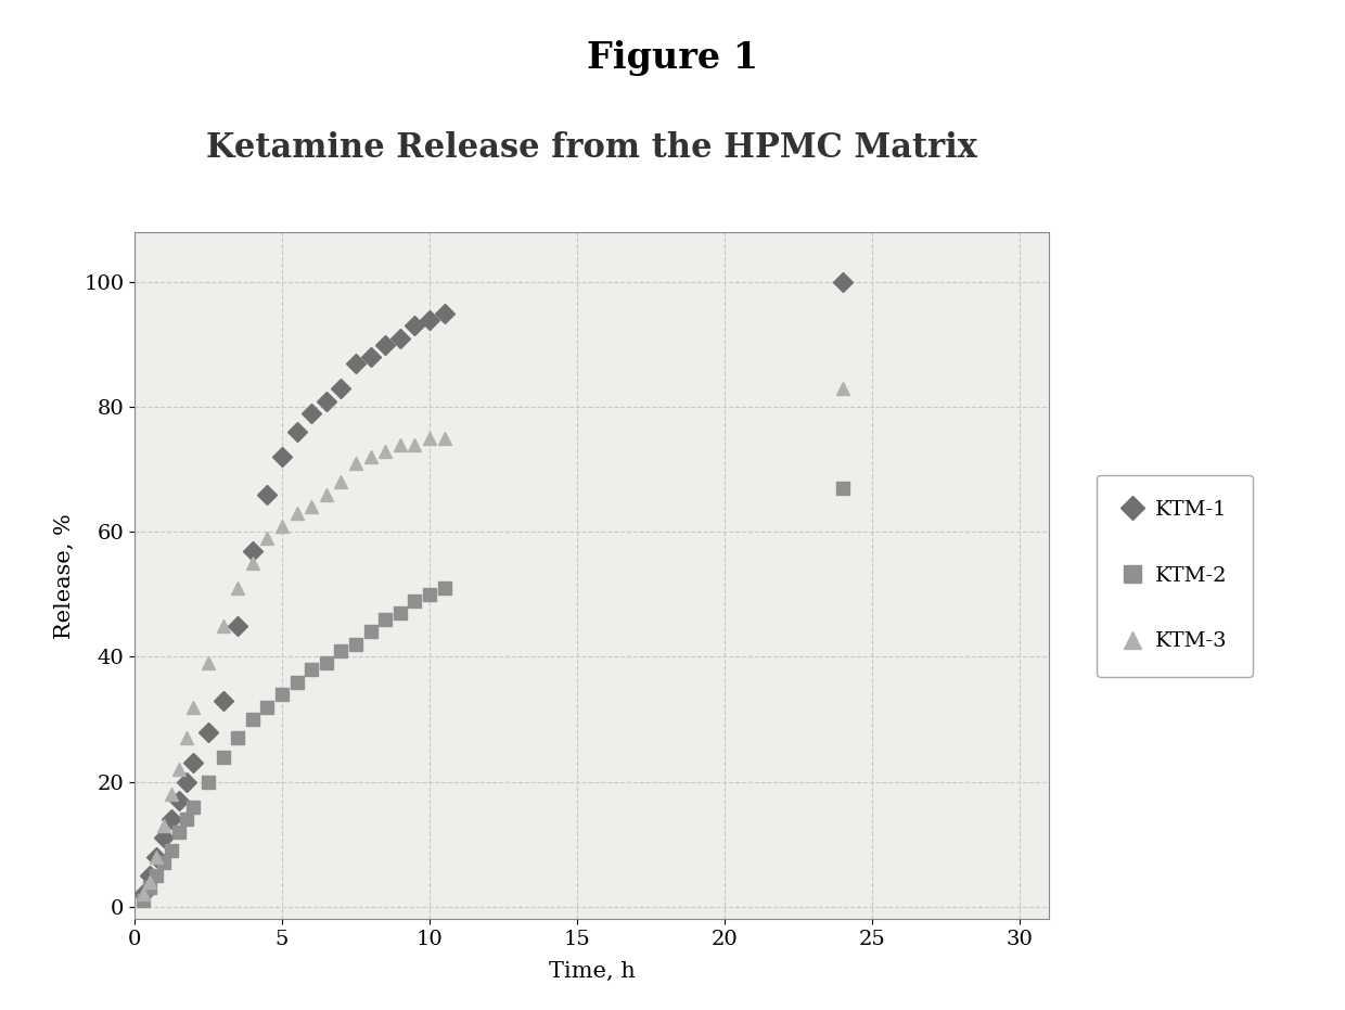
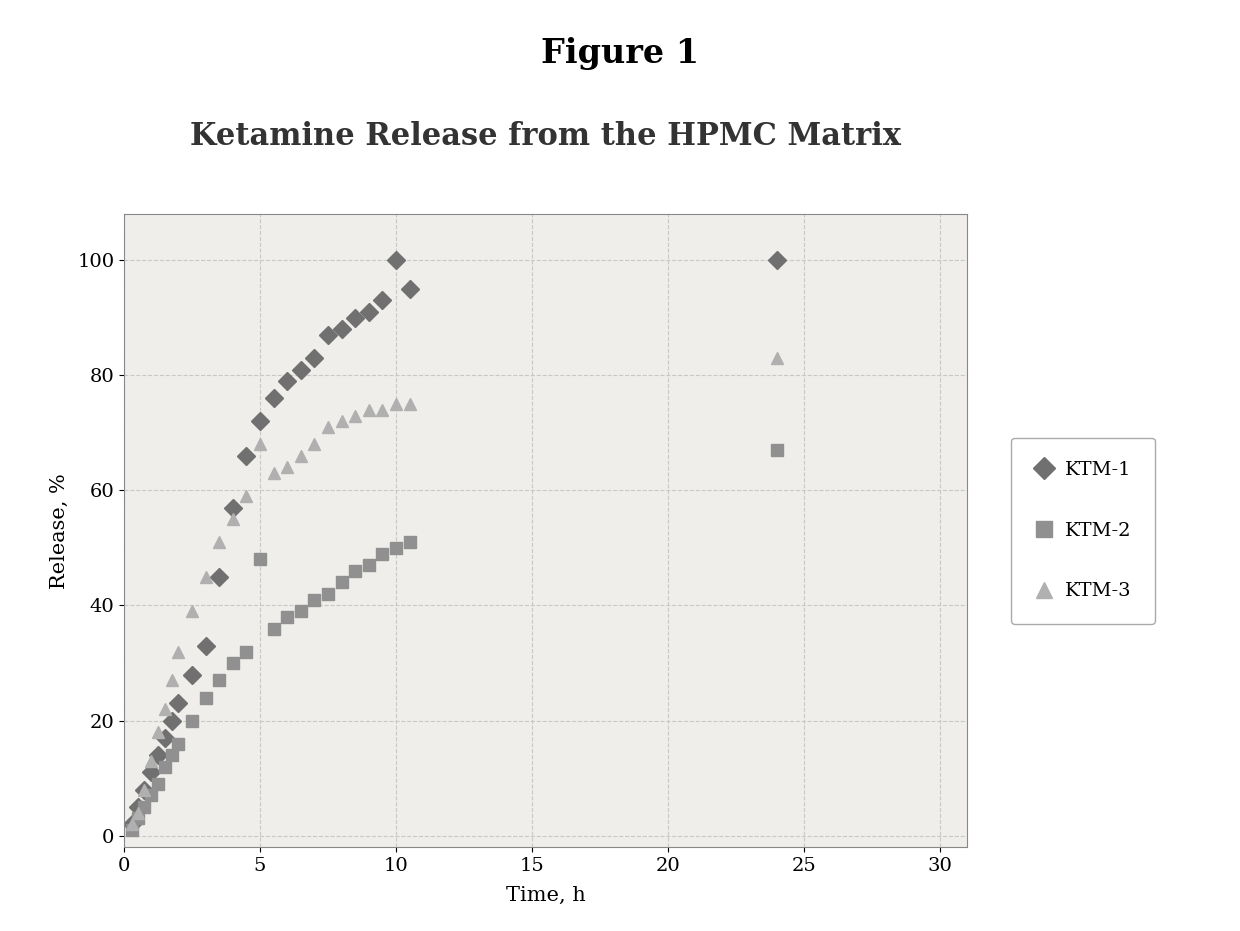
KTM-2/5: 34 -> 48
KTM-3/5: 61 -> 68
KTM-1/10: 94 -> 100
